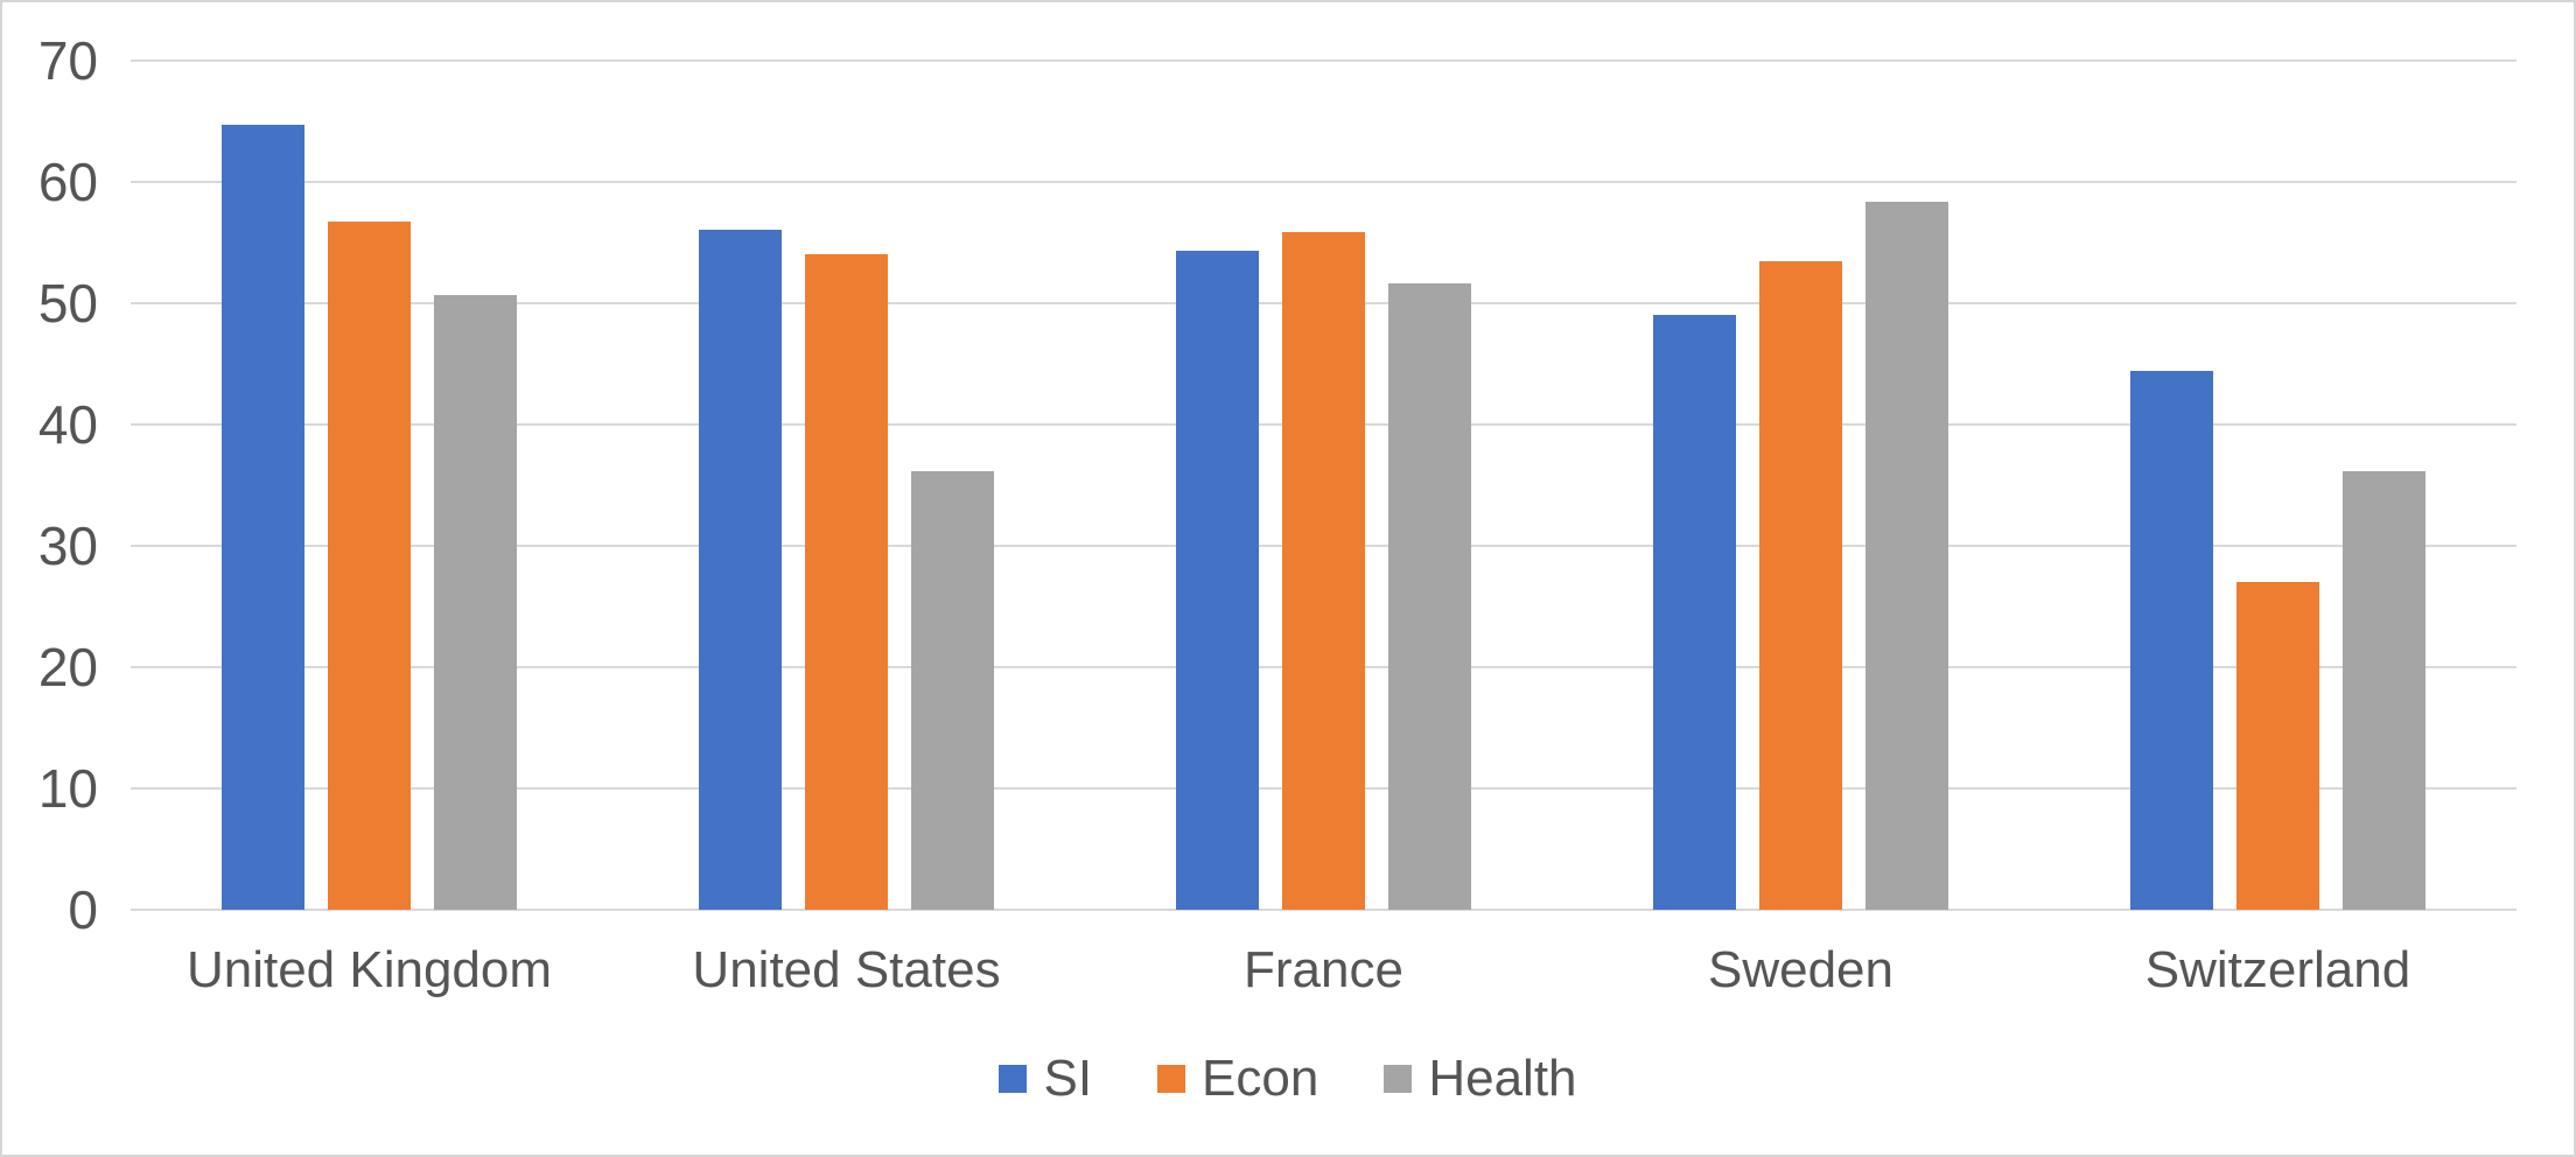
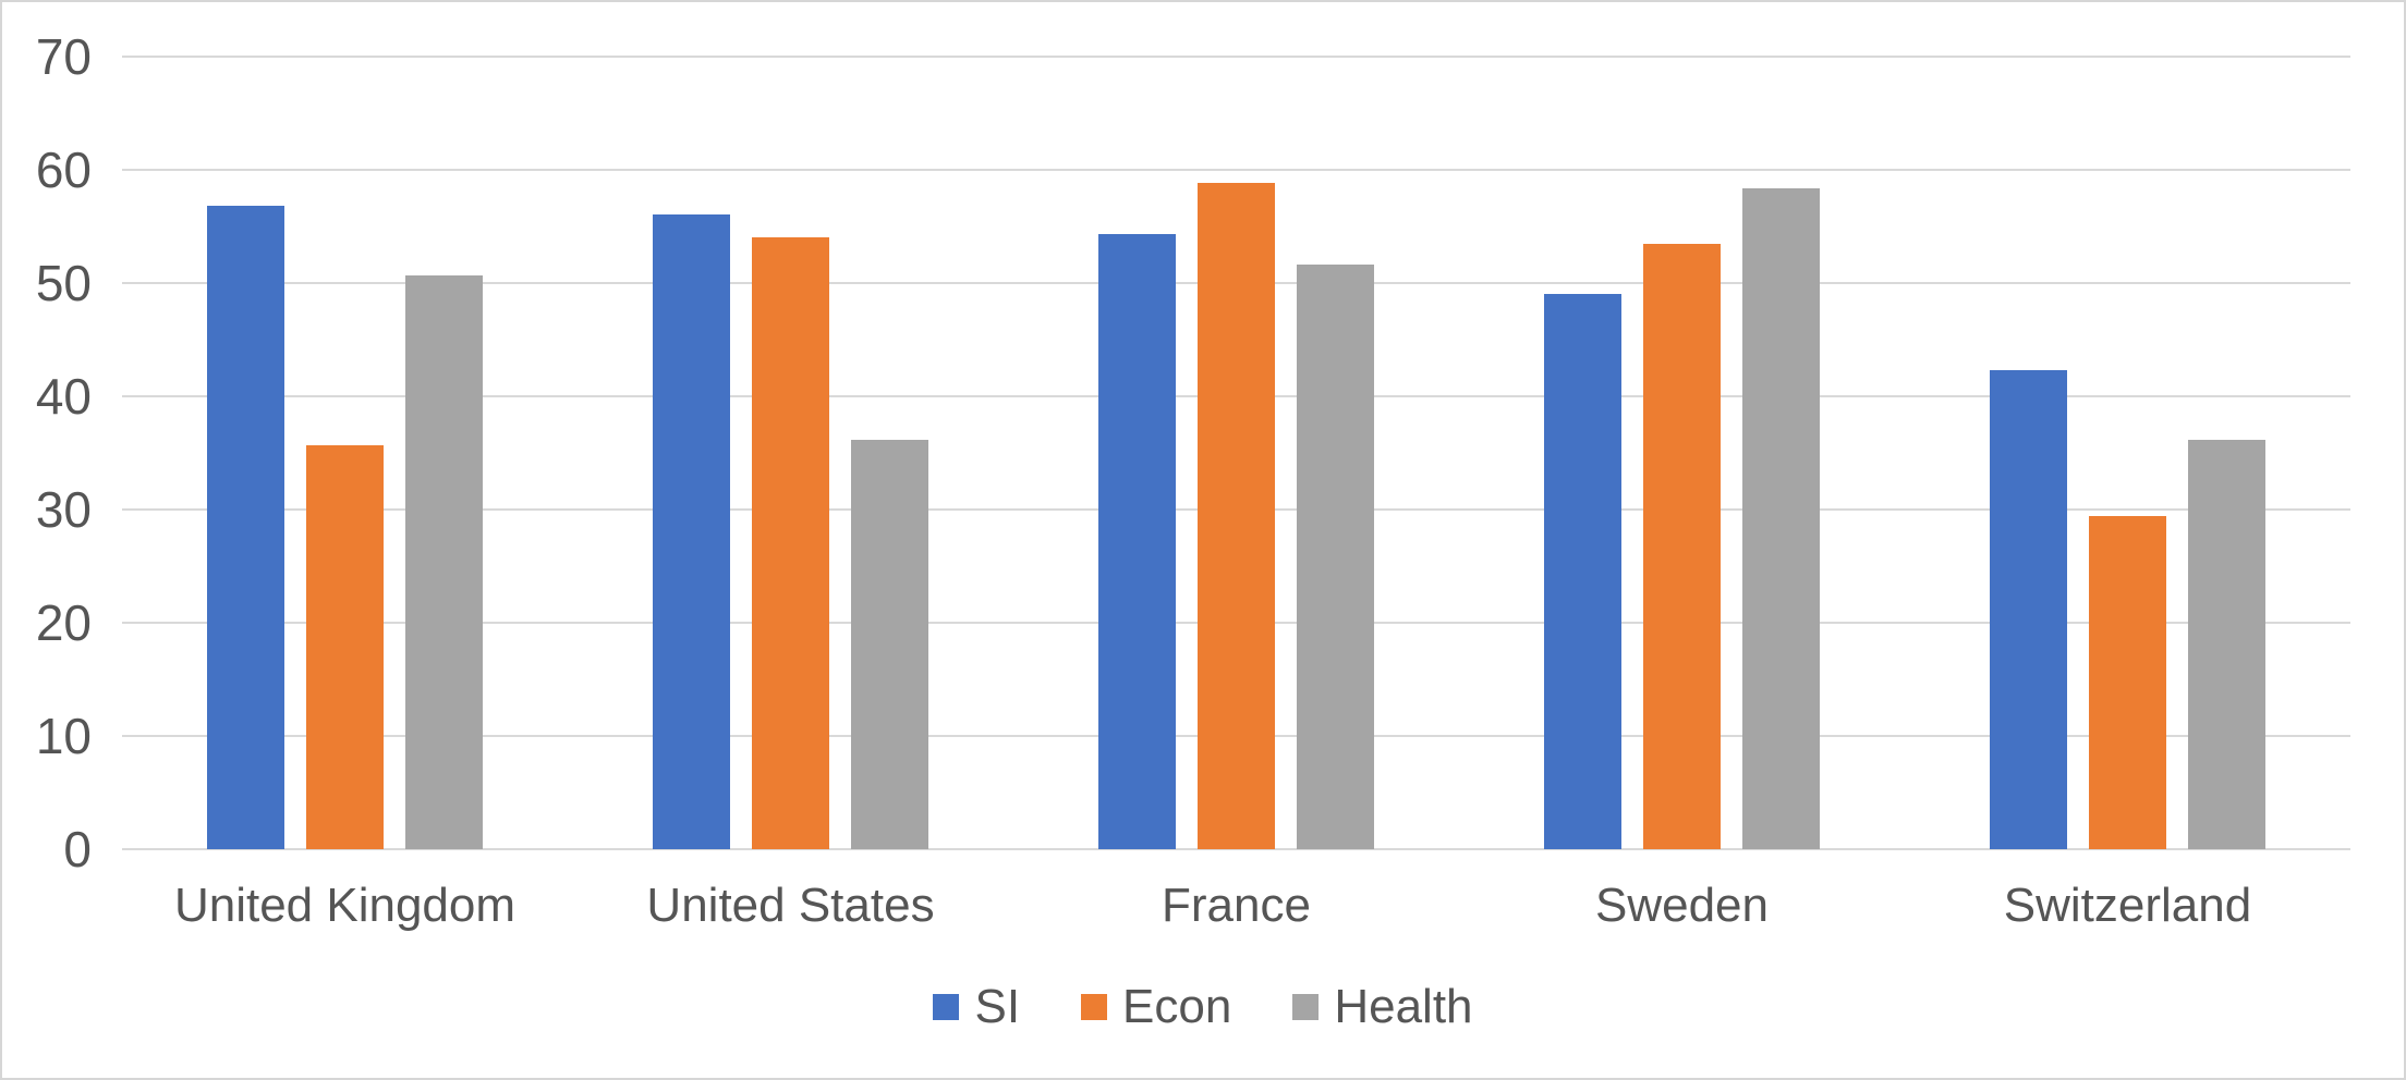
SI/United Kingdom: 64.7 -> 56.8
Econ/United Kingdom: 56.7 -> 35.7
Econ/France: 55.9 -> 58.8
SI/Switzerland: 44.4 -> 42.3
Econ/Switzerland: 27.0 -> 29.4
